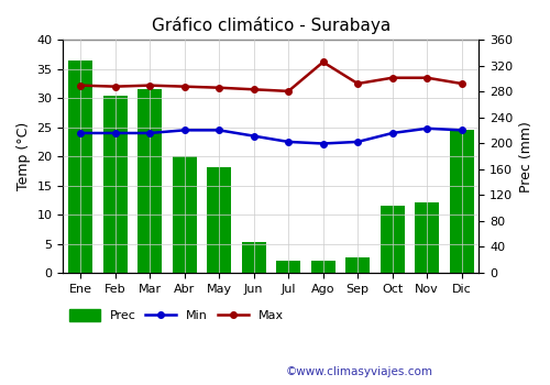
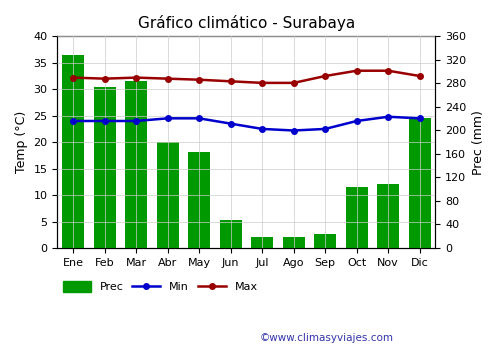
Max/Ago: 36.2 -> 31.2
